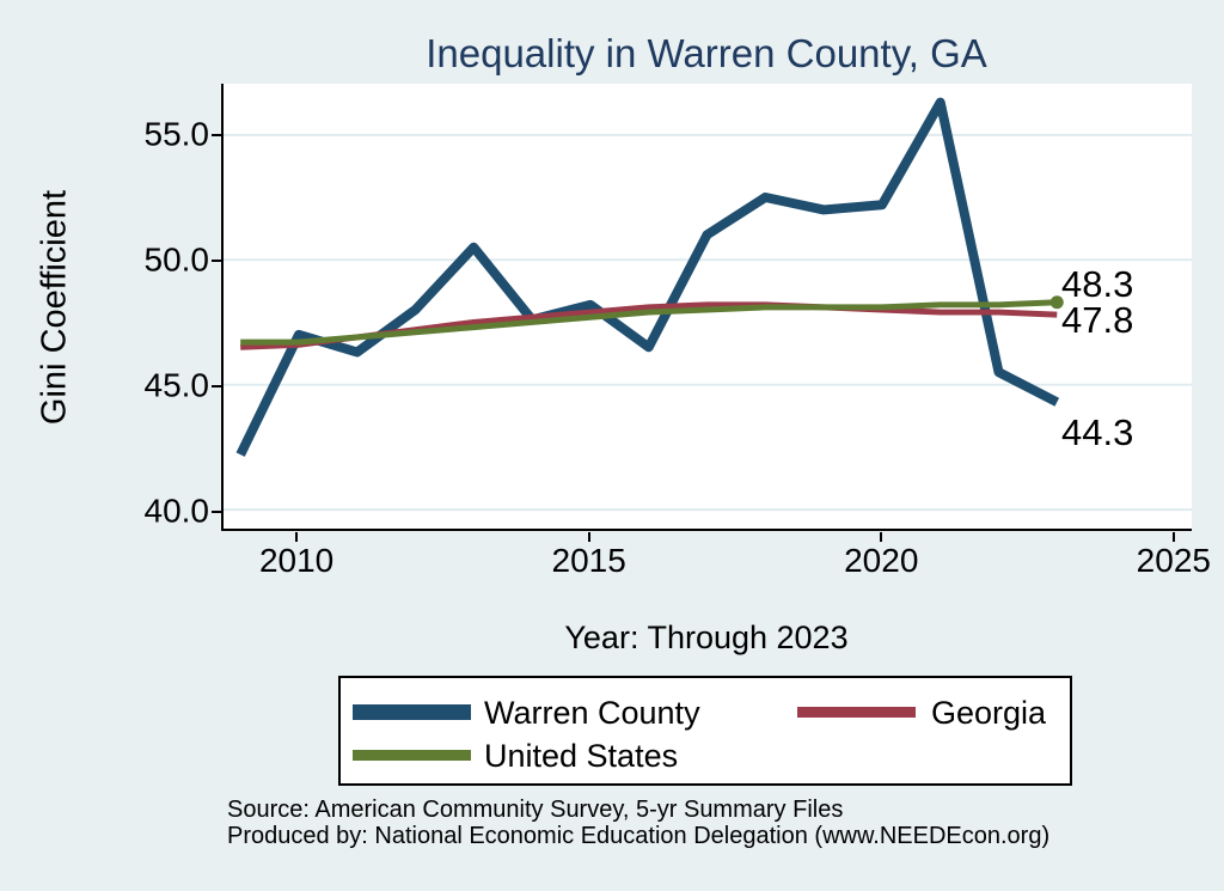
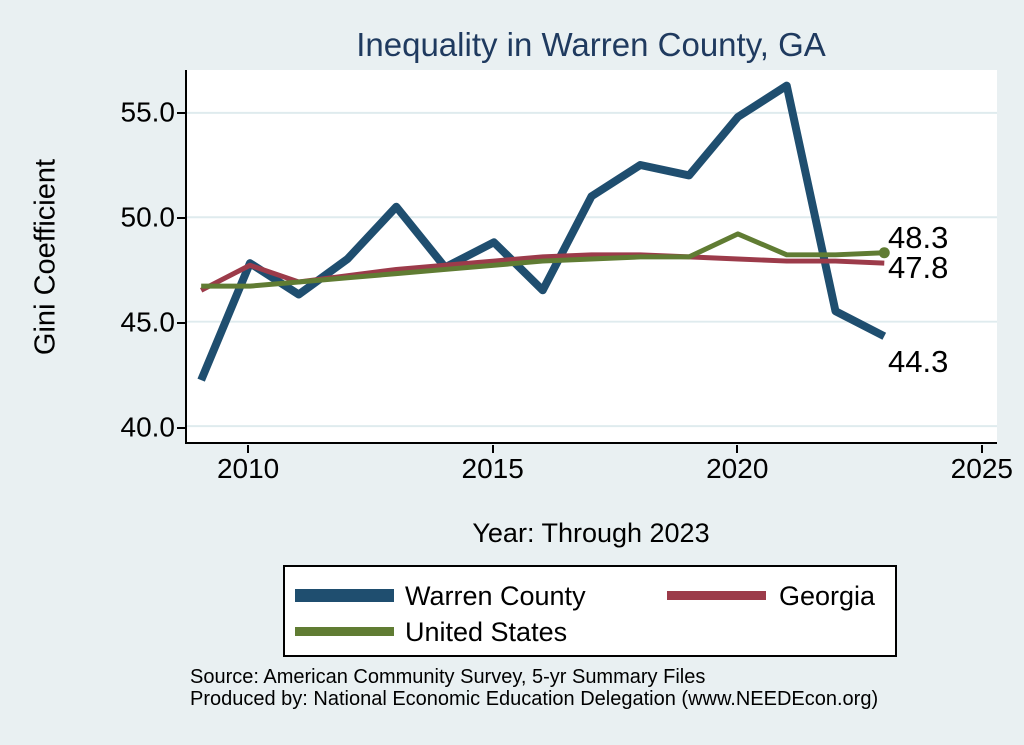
Warren County/2010: 47.0 -> 47.8
Georgia/2010: 46.6 -> 47.7
Warren County/2015: 48.2 -> 48.8
Warren County/2020: 52.2 -> 54.8
United States/2020: 48.1 -> 49.2
